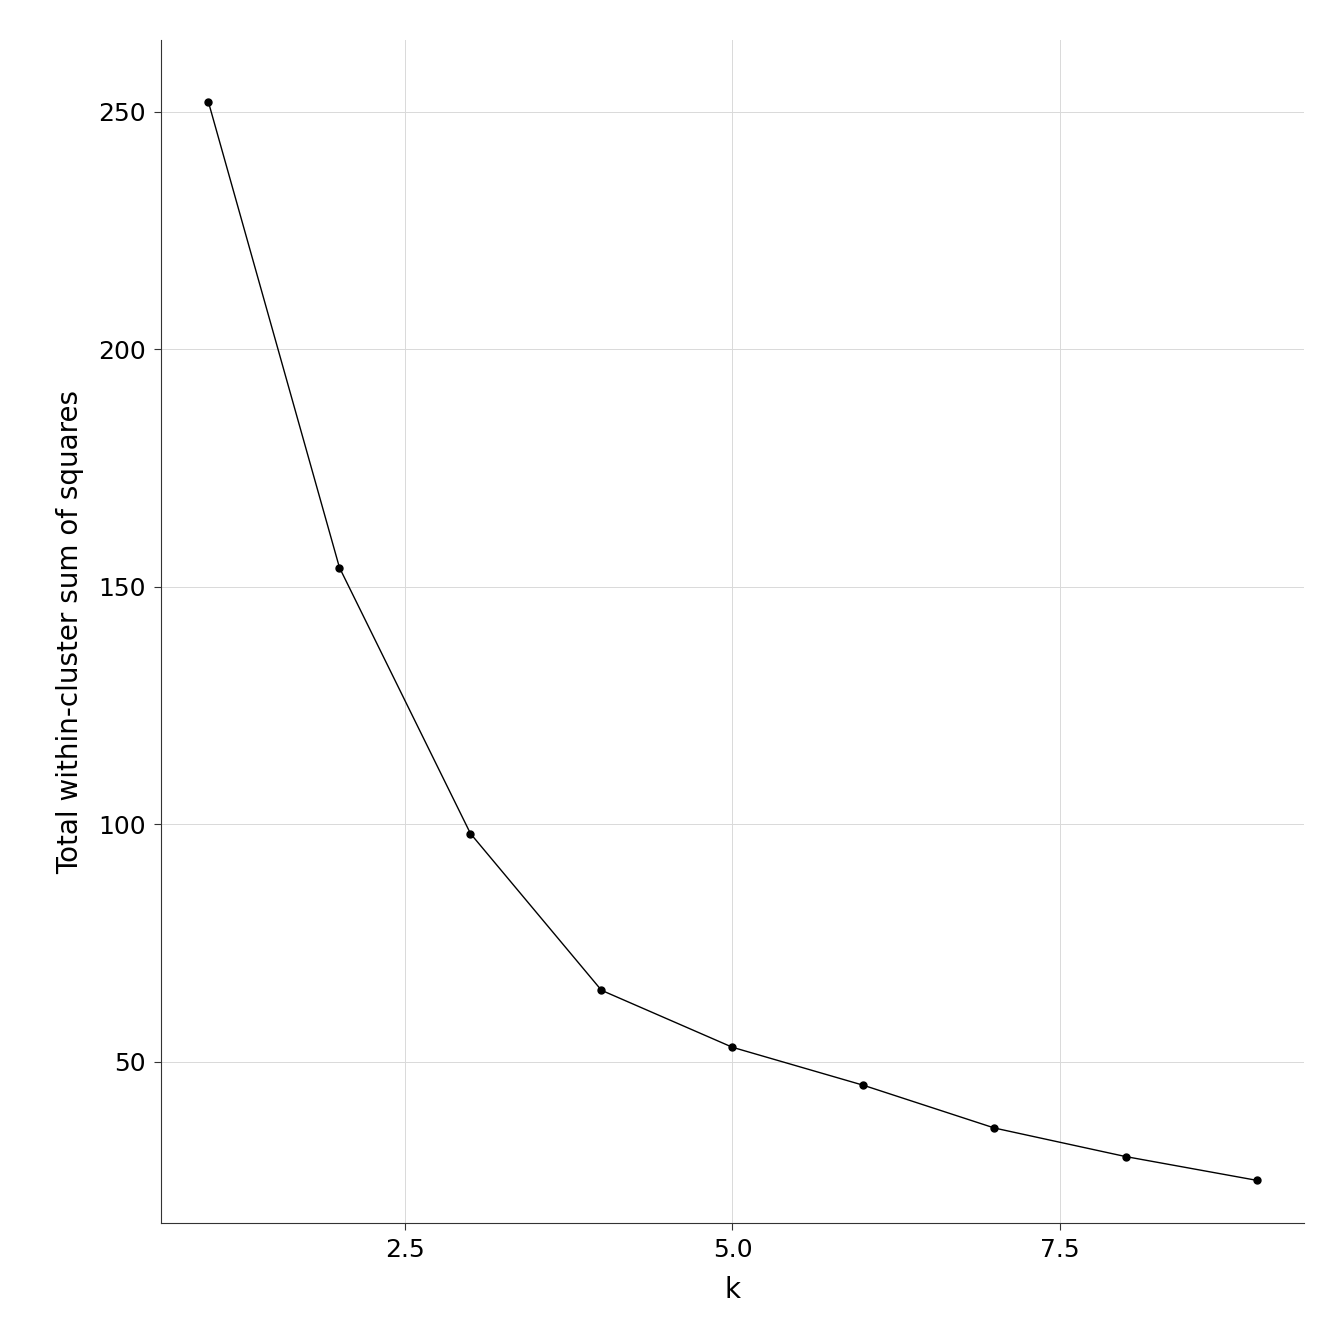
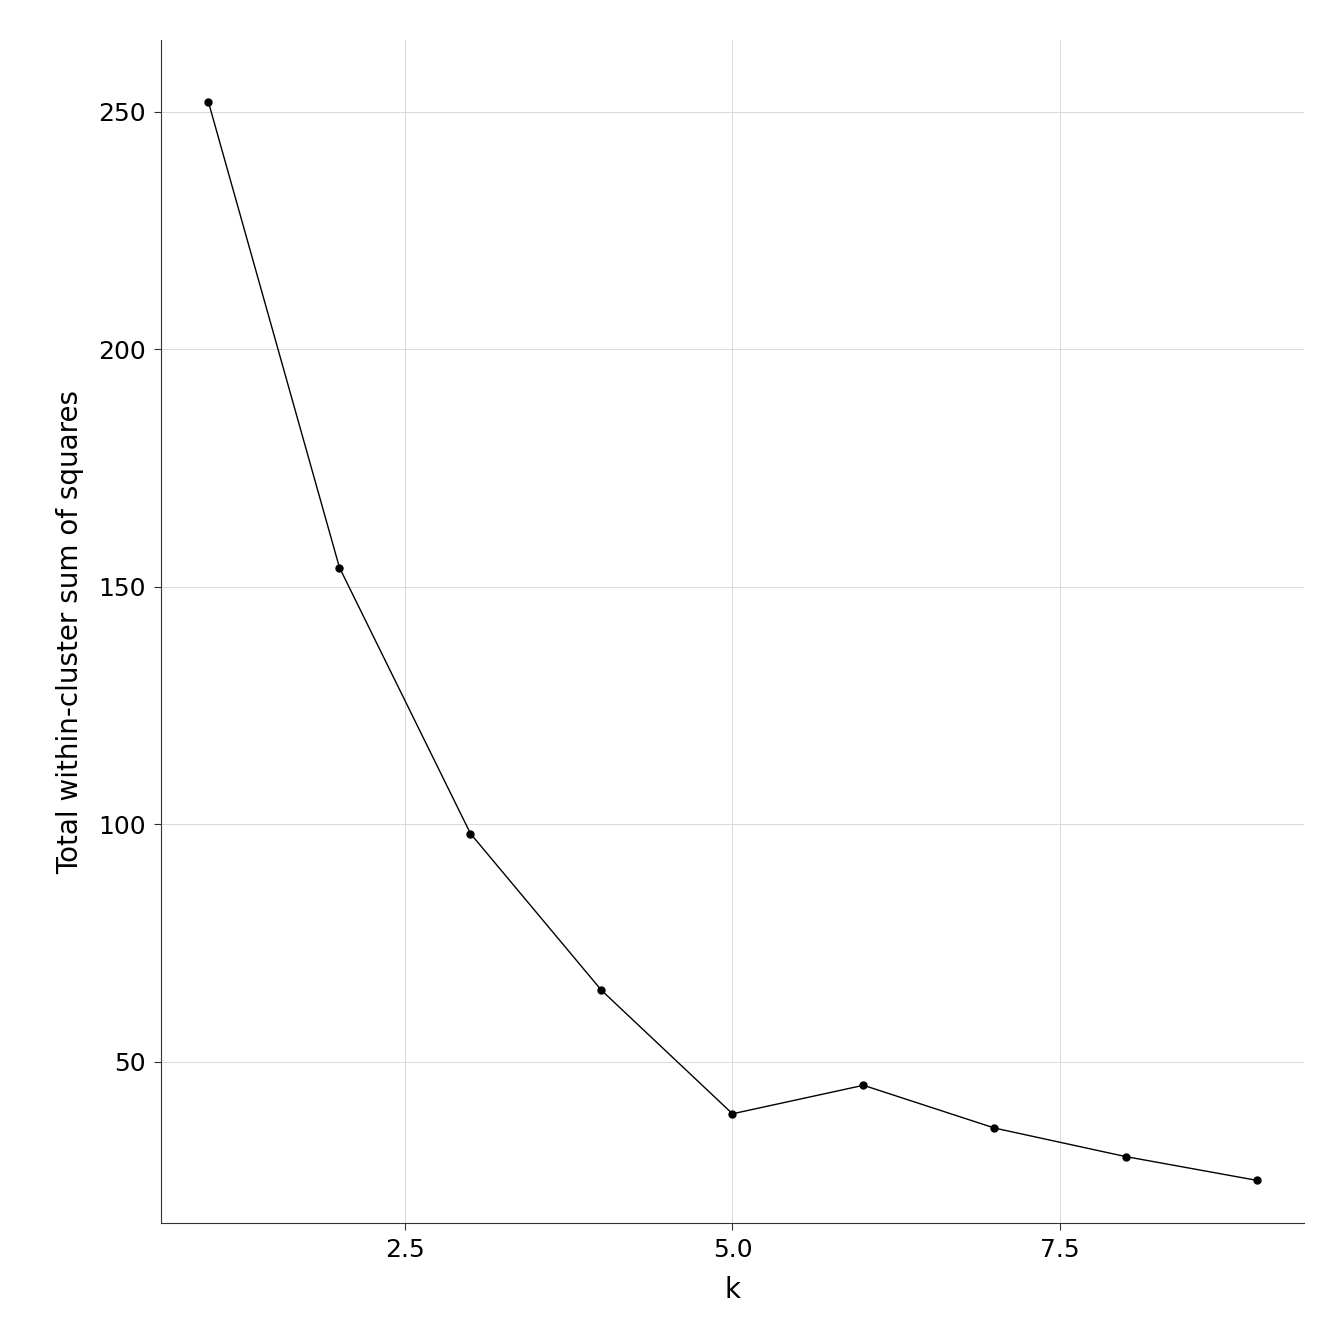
5.0: 53 -> 39
